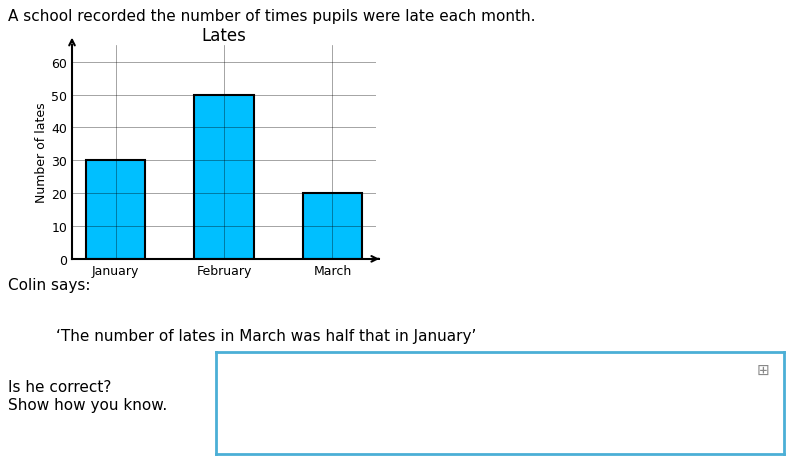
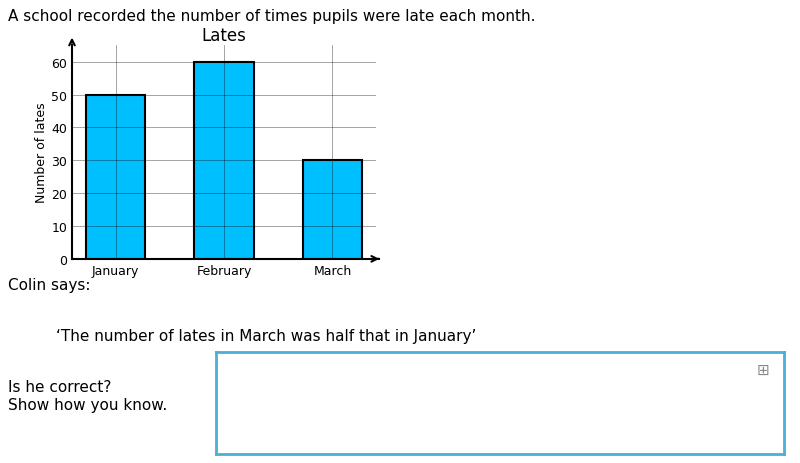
January: 30 -> 50
February: 50 -> 60
March: 20 -> 30
